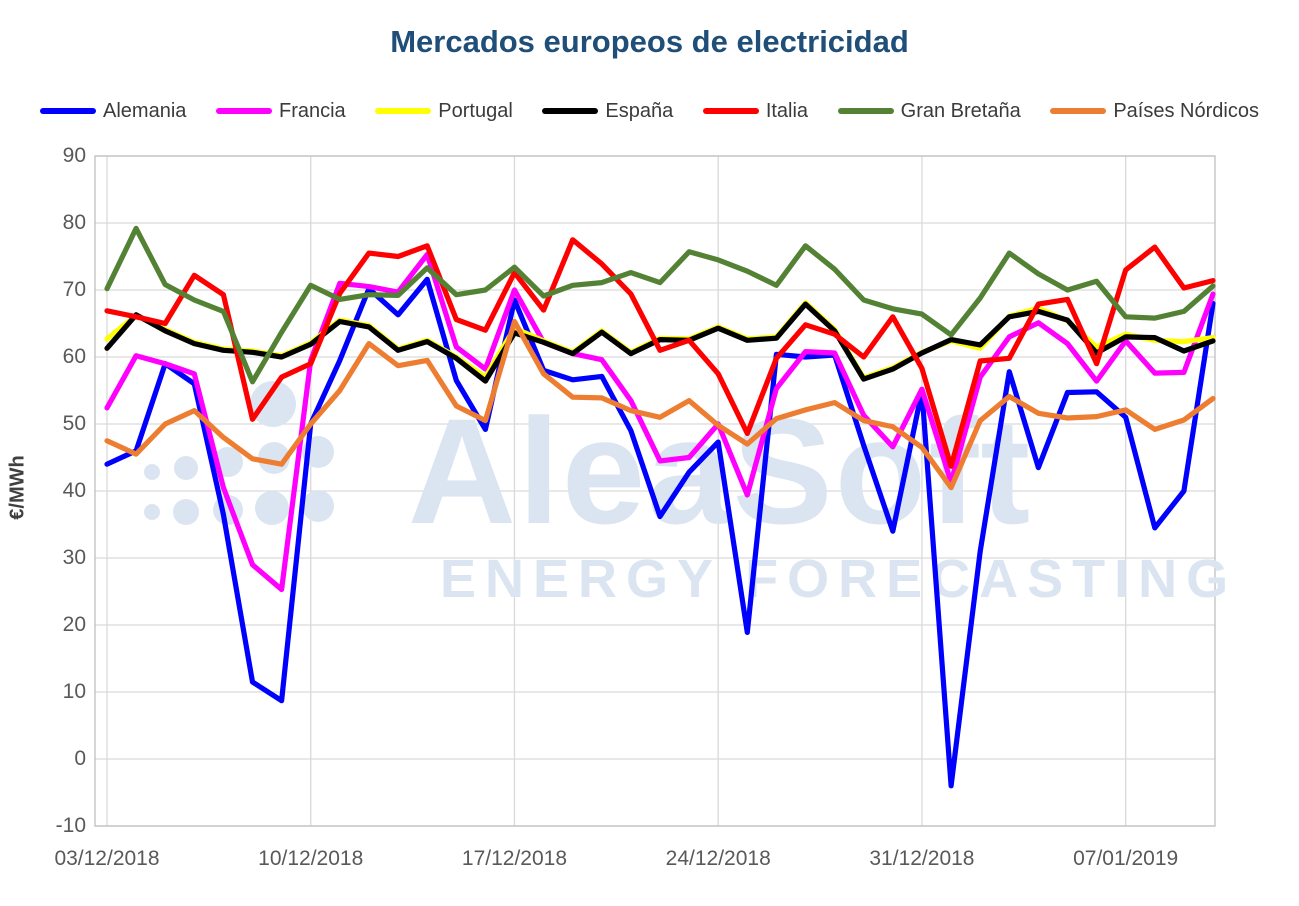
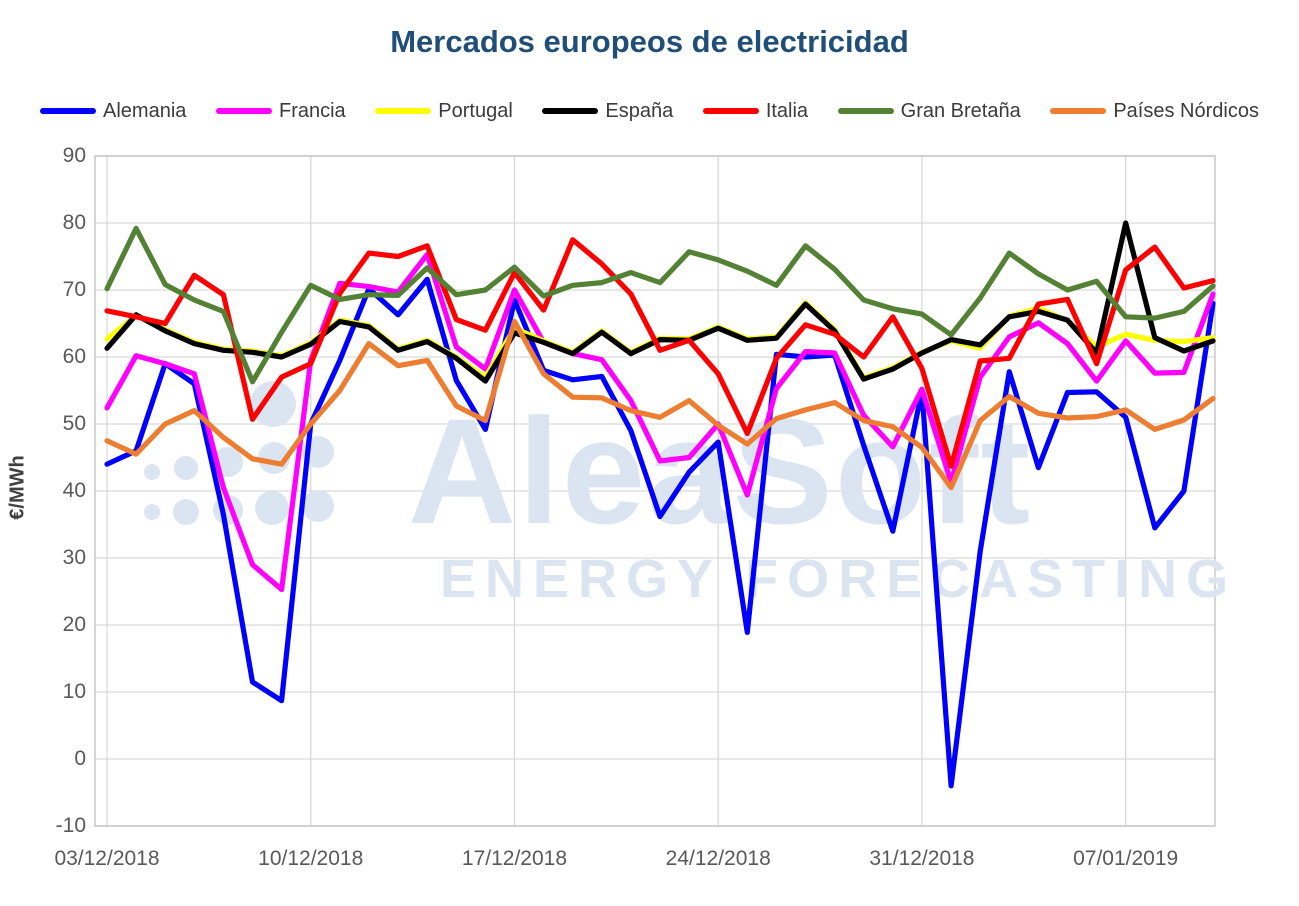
España/07/01/2019: 63 -> 80
